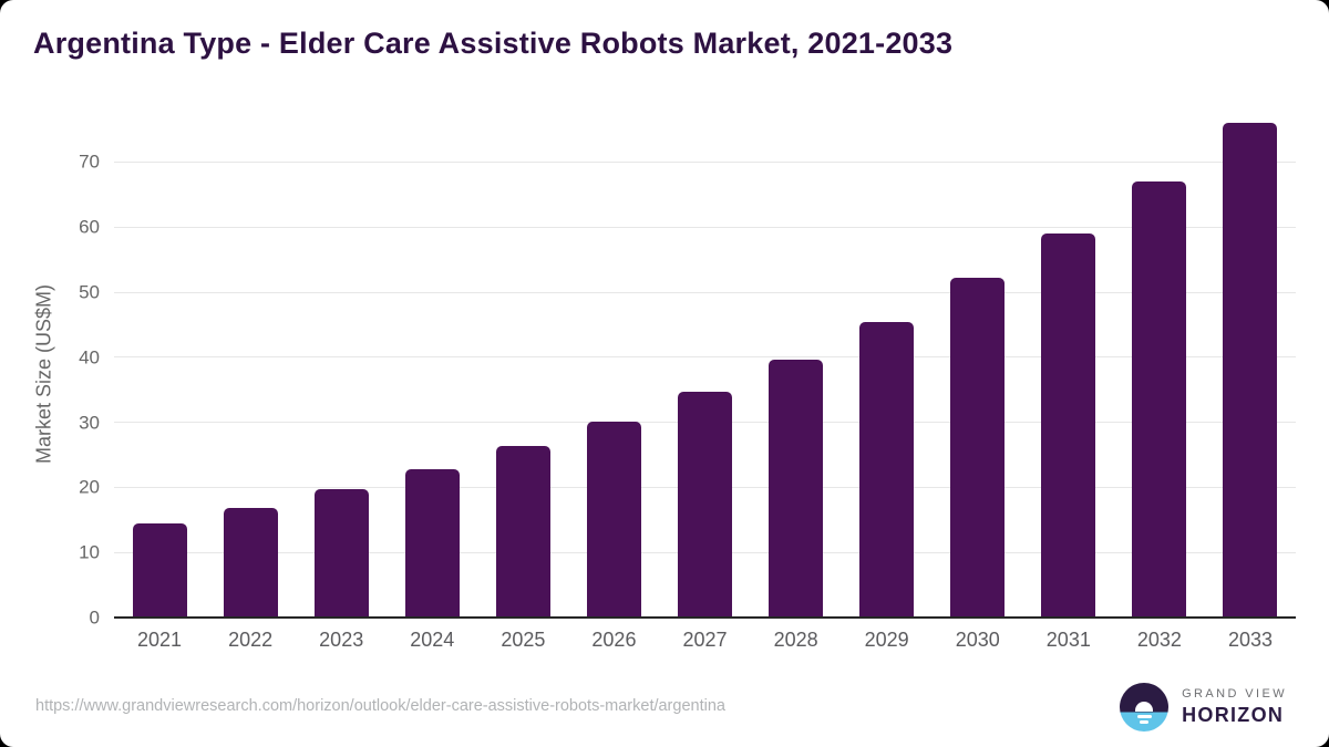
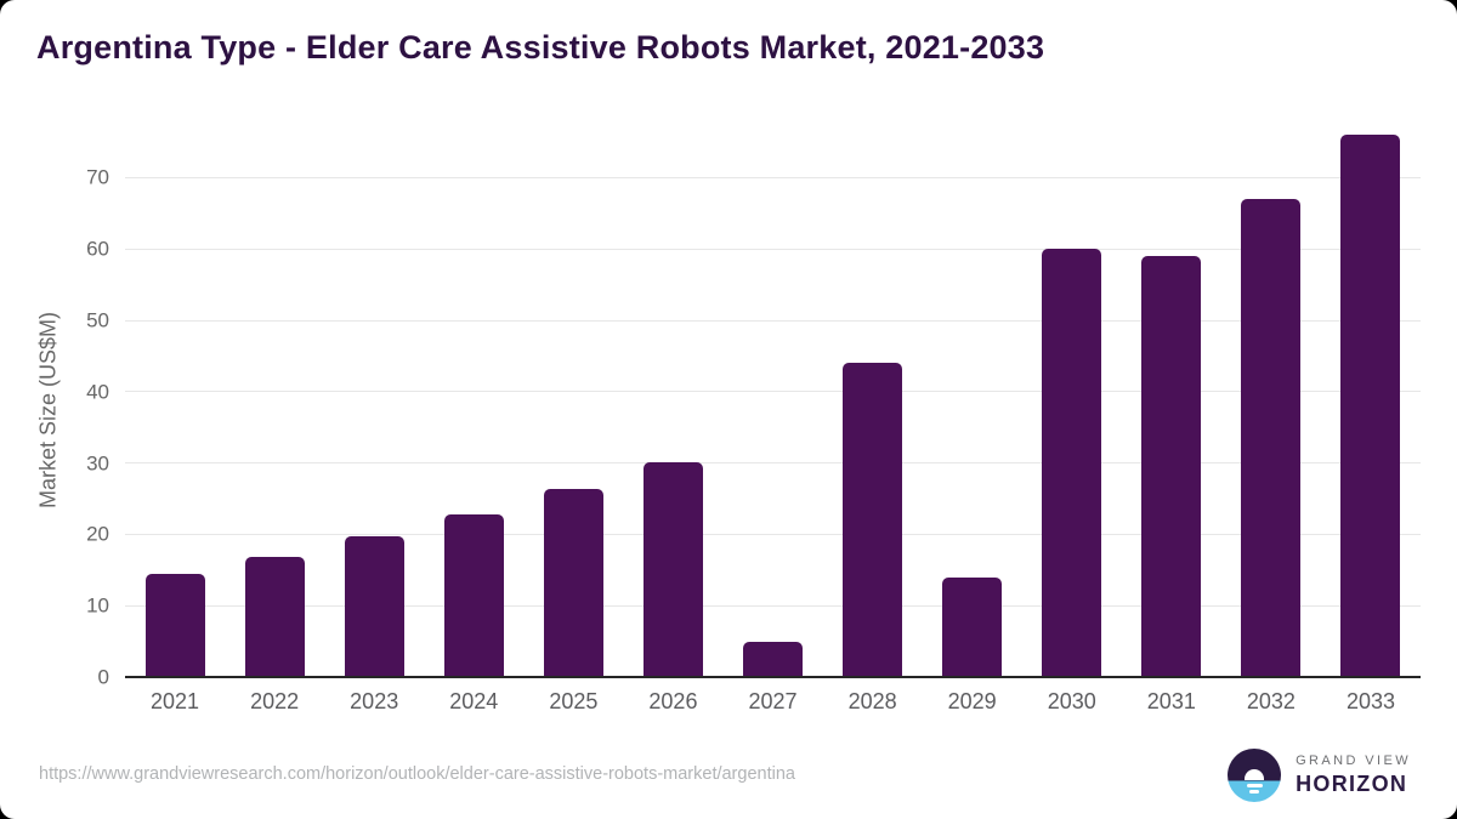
2027: 35 -> 5
2028: 40 -> 44
2029: 45 -> 14
2030: 52 -> 60
